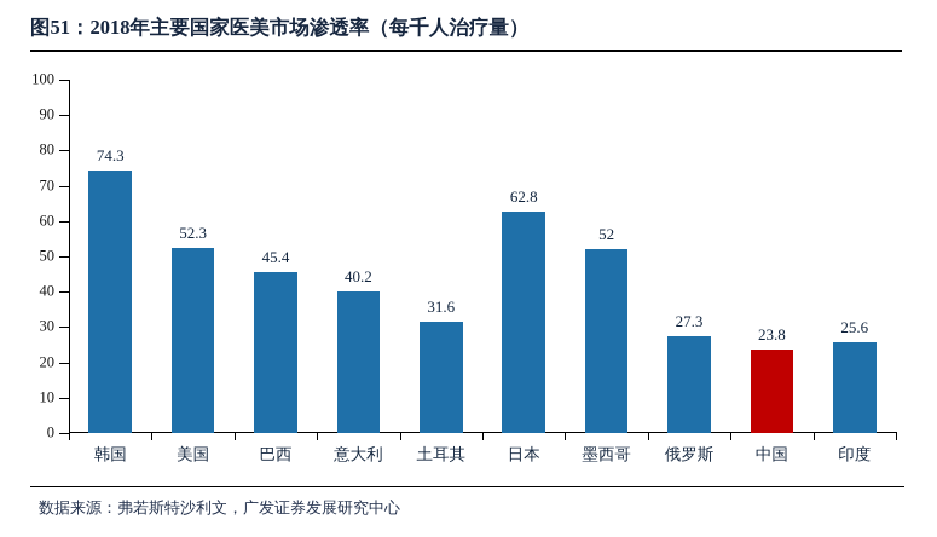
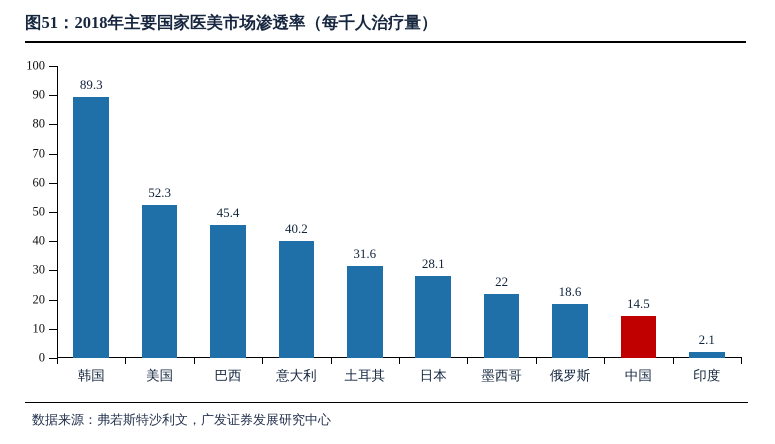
韩国: 74.3 -> 89.3
日本: 62.8 -> 28.1
墨西哥: 52 -> 22
俄罗斯: 27.3 -> 18.6
中国: 23.8 -> 14.5
印度: 25.6 -> 2.1
